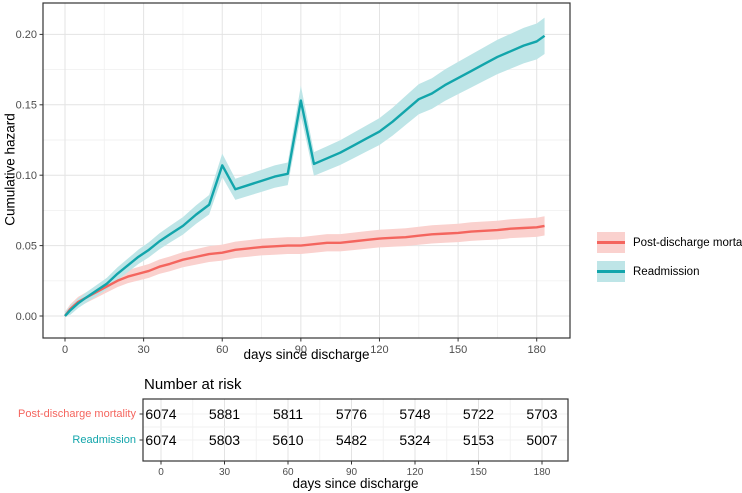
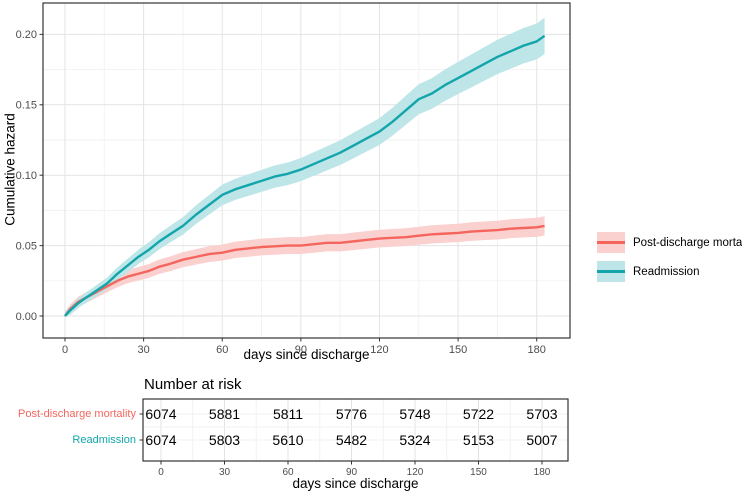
Readmission/60: 0.107 -> 0.086
Readmission/90: 0.153 -> 0.104
